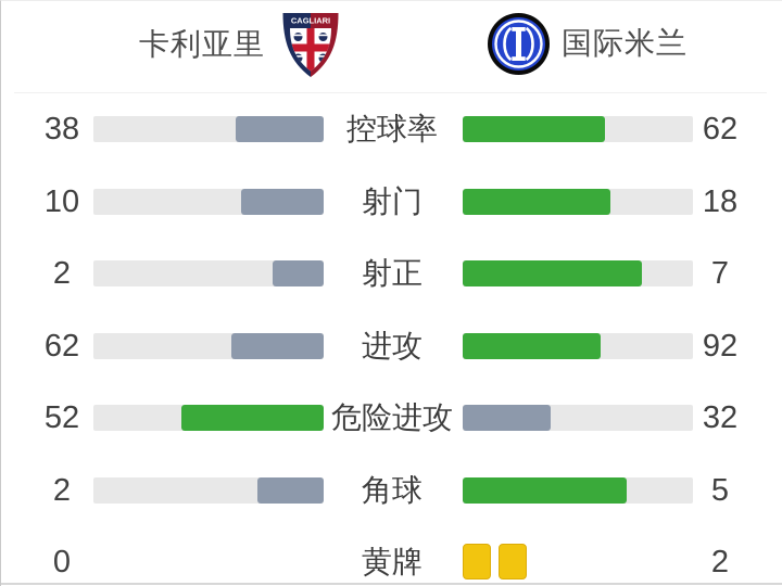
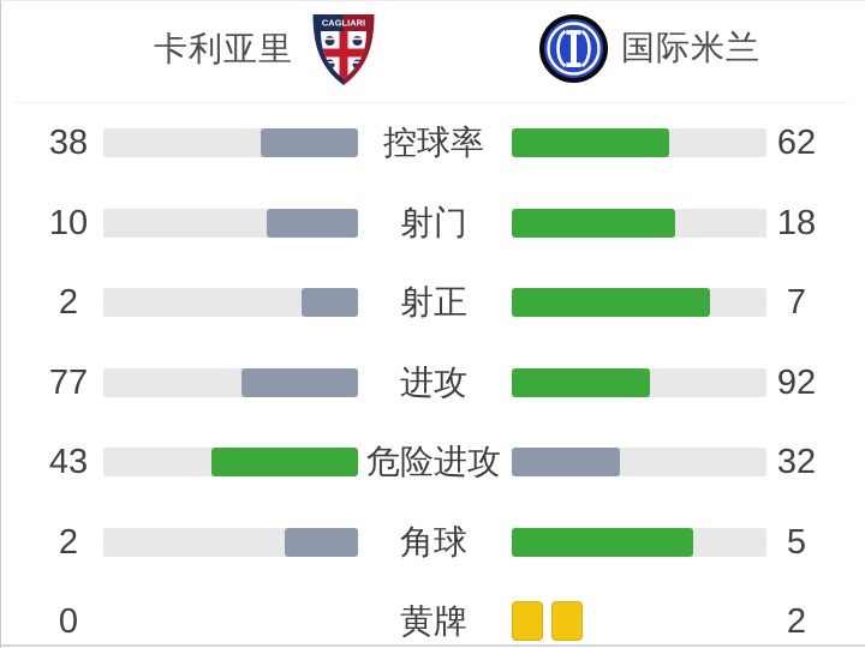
卡利亚里/进攻: 62 -> 77
卡利亚里/危险进攻: 52 -> 43
